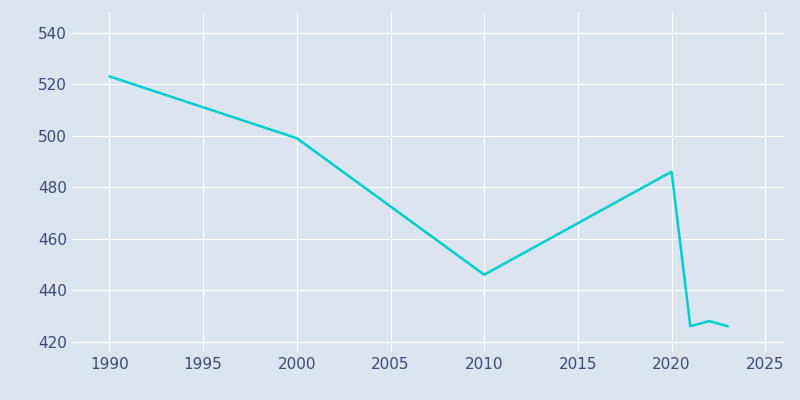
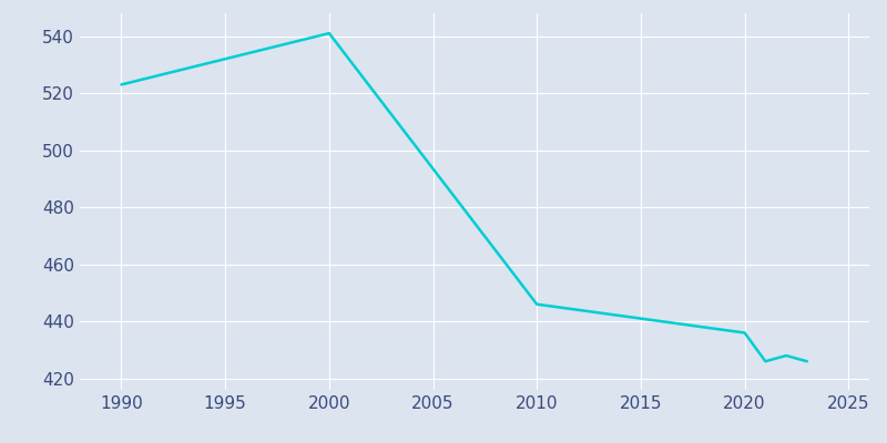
2000: 499 -> 541
2020: 486 -> 436
